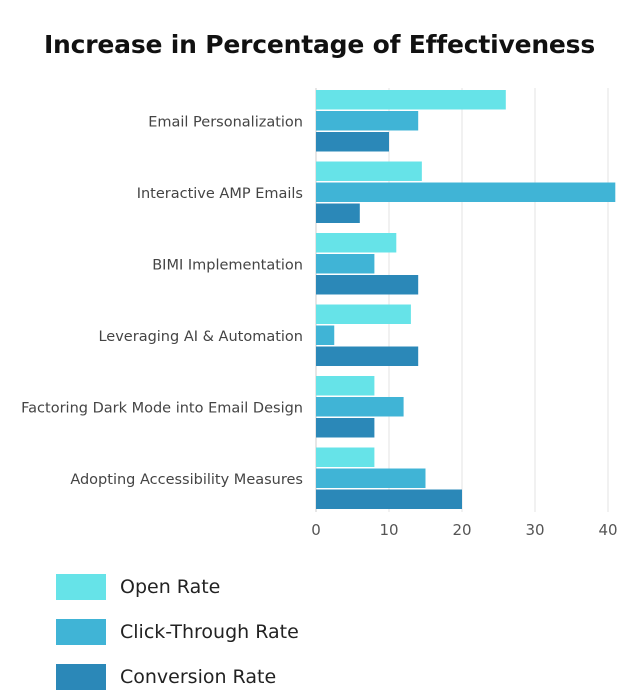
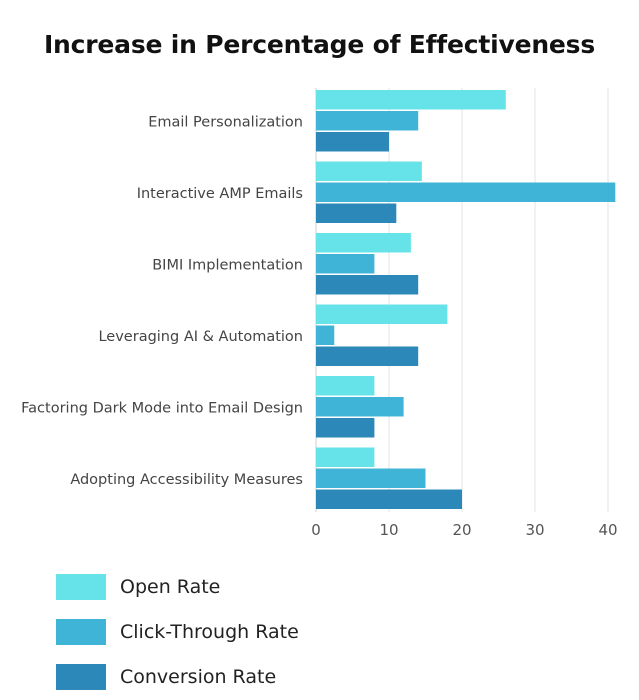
Conversion Rate/Interactive AMP Emails: 6 -> 11
Open Rate/BIMI Implementation: 11 -> 13
Open Rate/Leveraging AI & Automation: 13 -> 18
